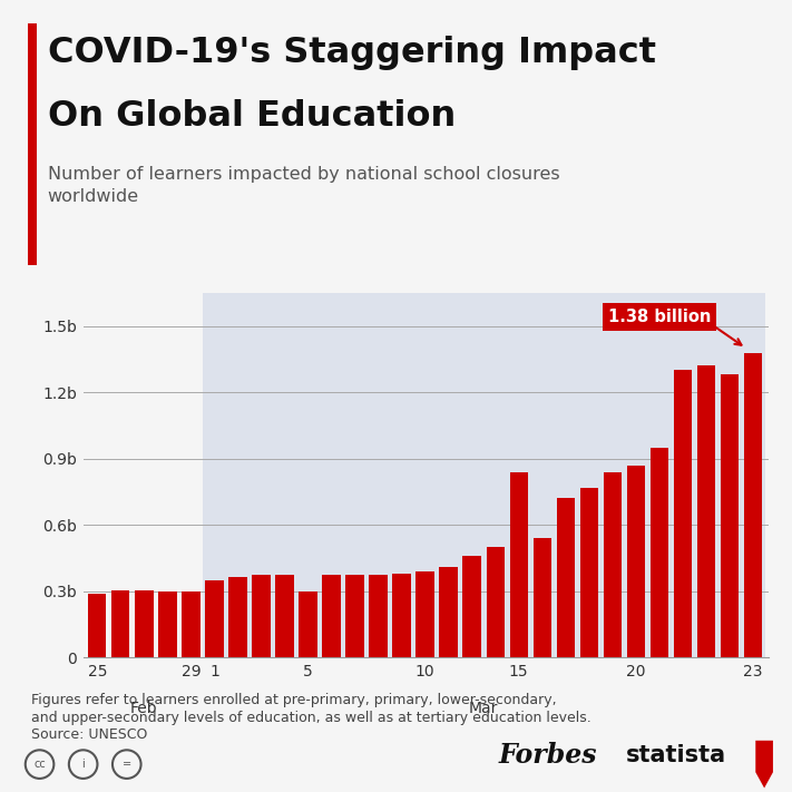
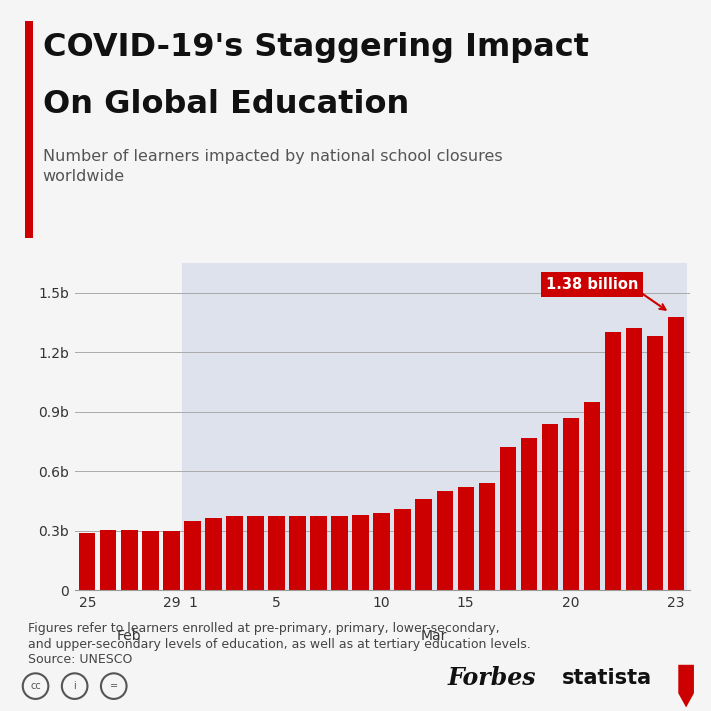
5: 0.30b -> 0.38b
15: 0.84b -> 0.52b
